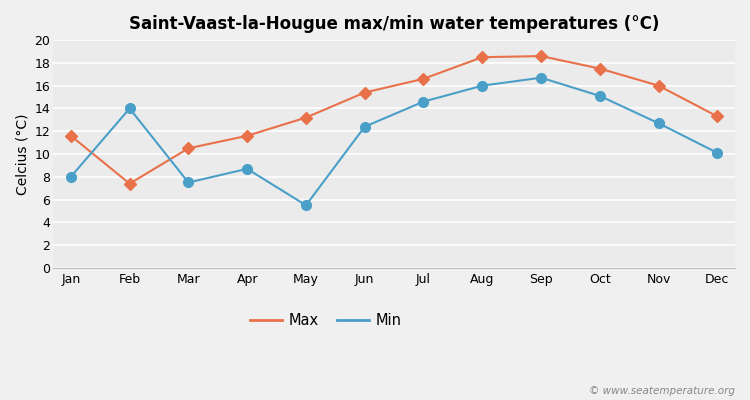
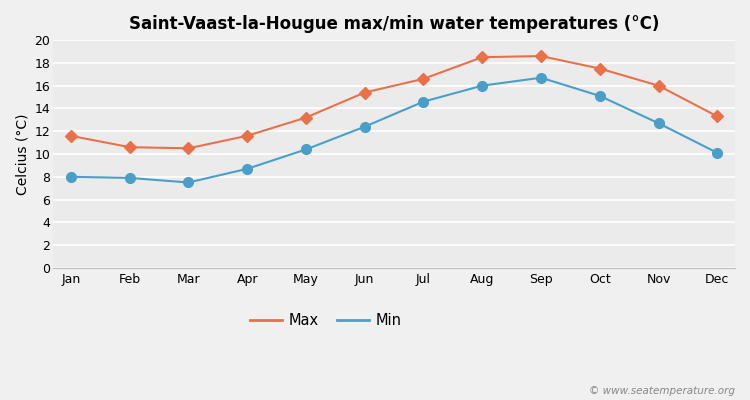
Max/Feb: 7.4 -> 10.6
Min/Feb: 14.0 -> 7.9
Min/May: 5.5 -> 10.4
